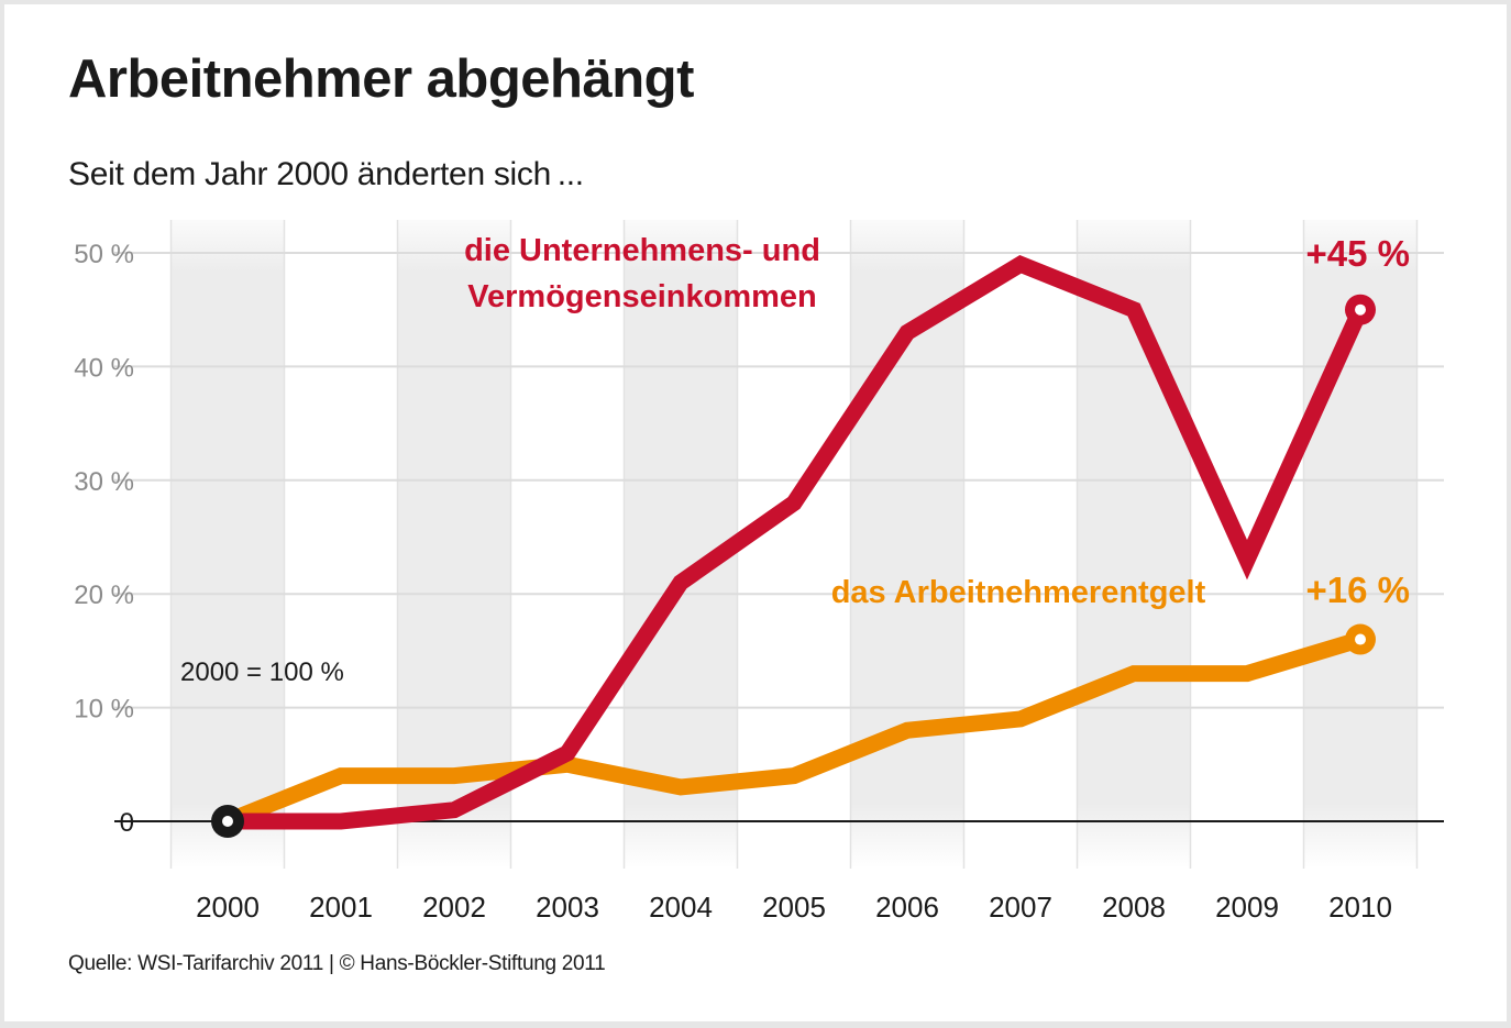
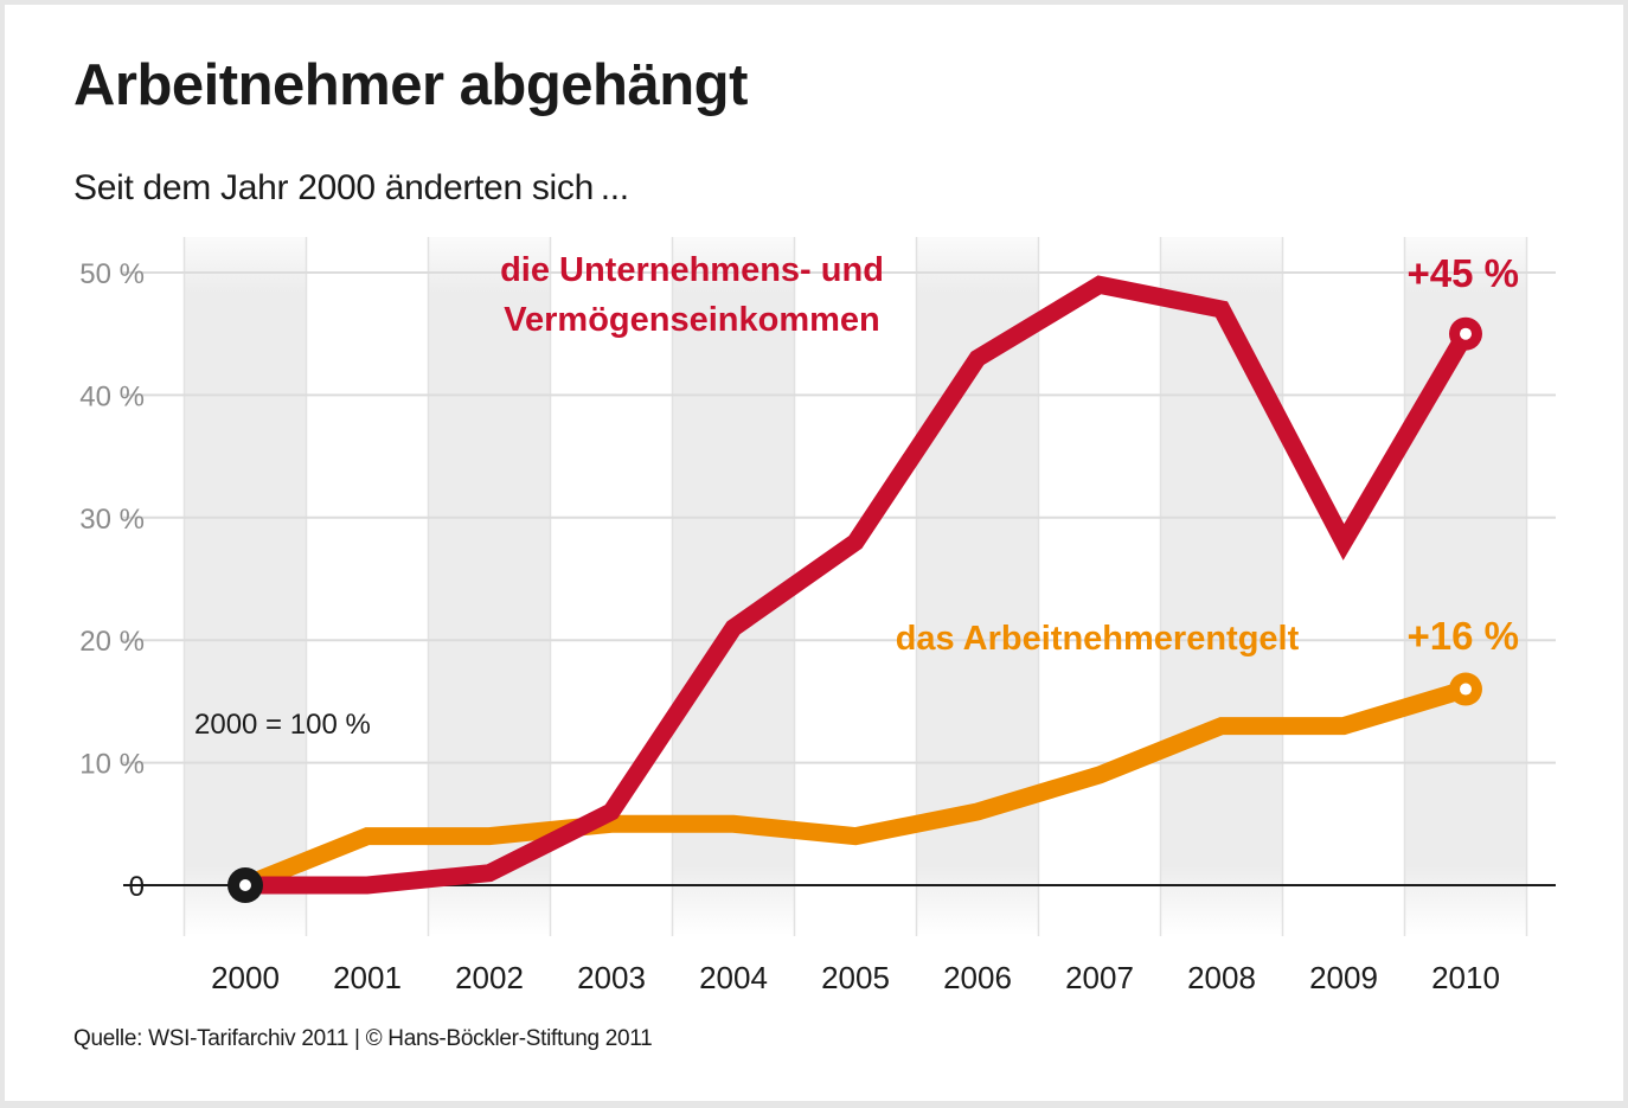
das Arbeitnehmerentgelt/2004: 3% -> 5%
das Arbeitnehmerentgelt/2006: 8% -> 6%
die Unternehmens- und Vermögenseinkommen/2008: 45% -> 47%
die Unternehmens- und Vermögenseinkommen/2009: 23% -> 28%
